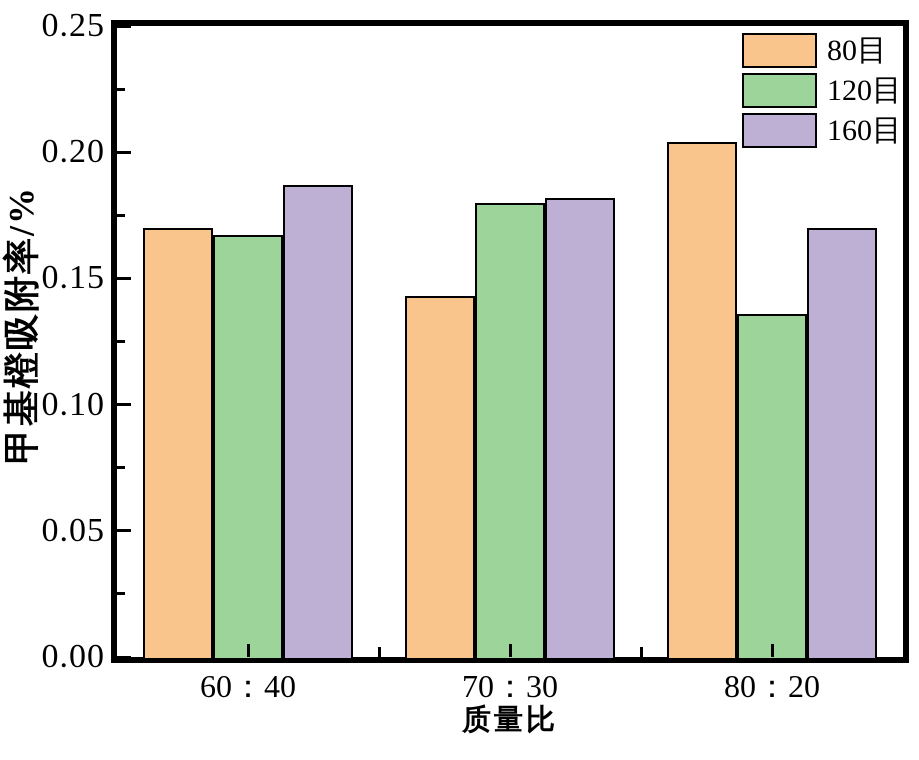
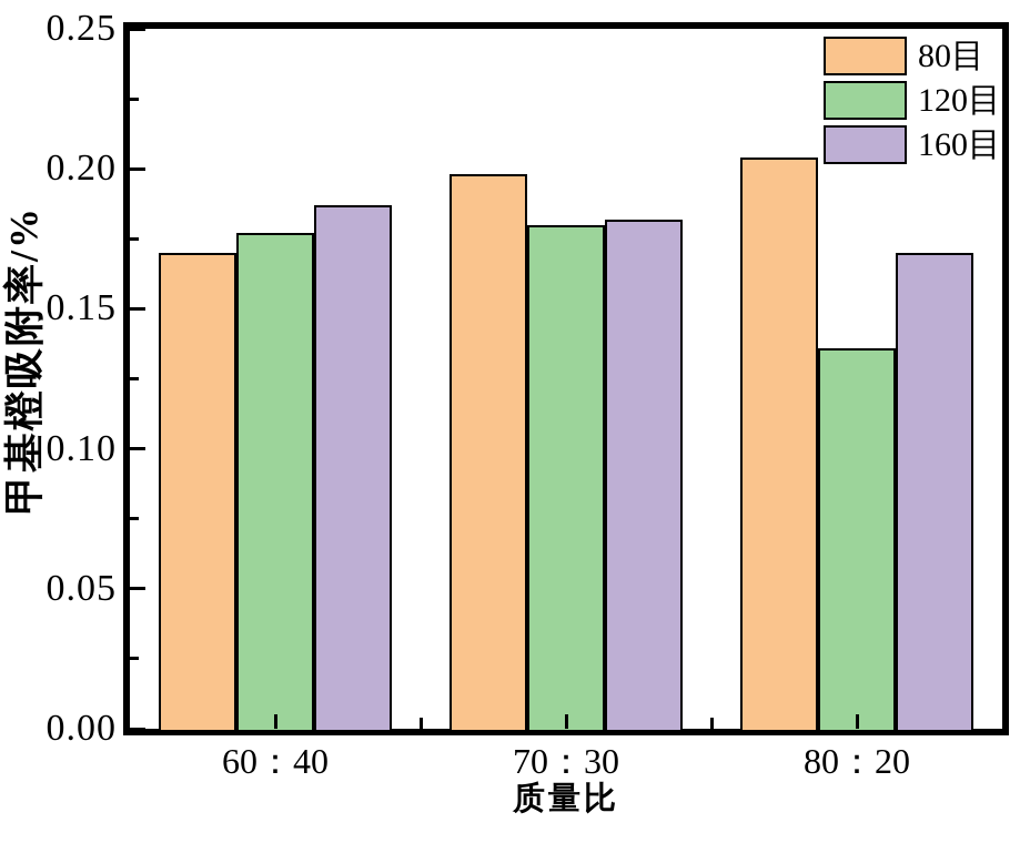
120目/60：40: 0.167 -> 0.177
80目/70：30: 0.143 -> 0.198
